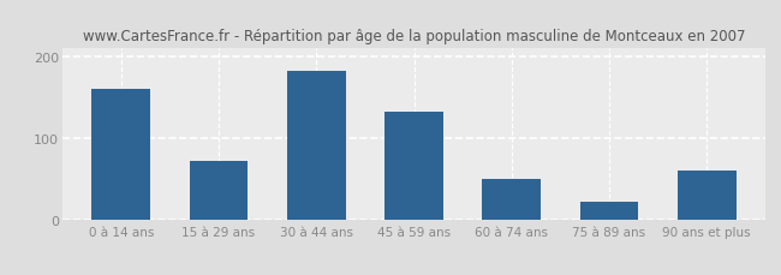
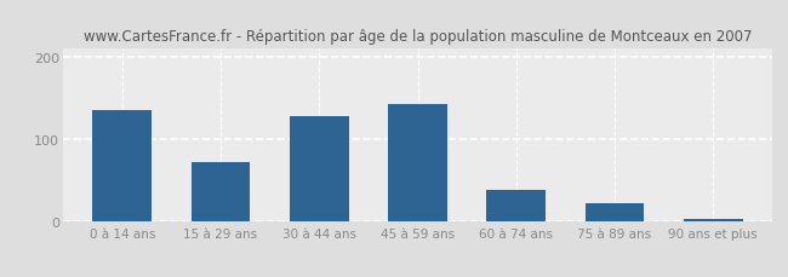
0 à 14 ans: 160 -> 135
30 à 44 ans: 182 -> 128
45 à 59 ans: 132 -> 143
60 à 74 ans: 50 -> 38
90 ans et plus: 60 -> 3
